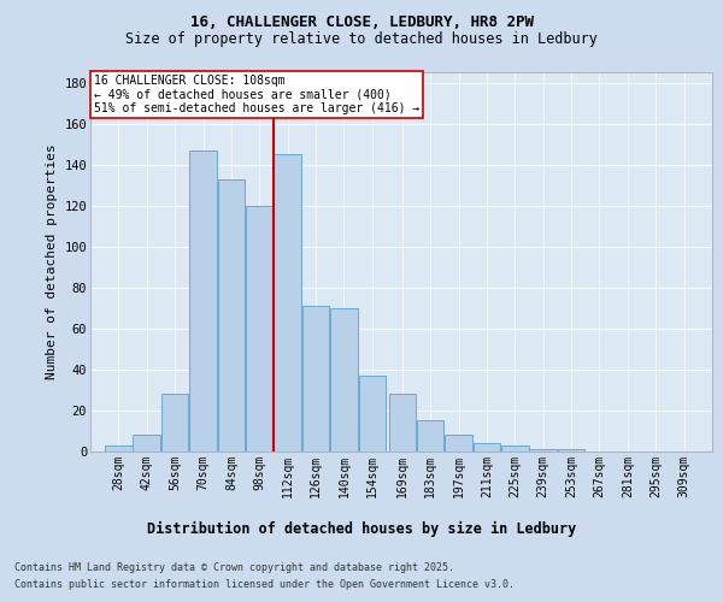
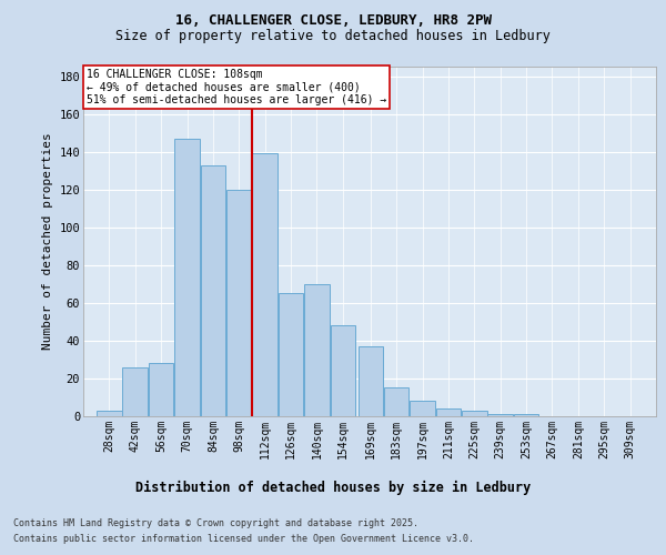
42sqm: 8 -> 26
112sqm: 145 -> 139
126sqm: 71 -> 65
154sqm: 37 -> 48
169sqm: 28 -> 37
